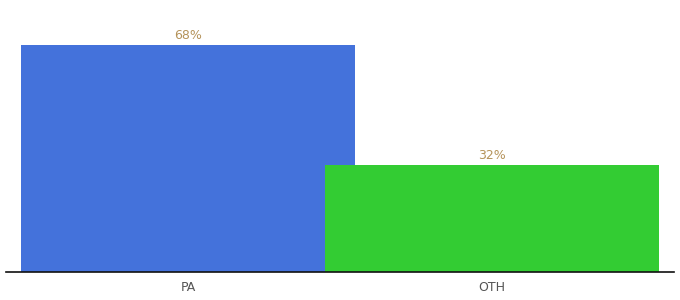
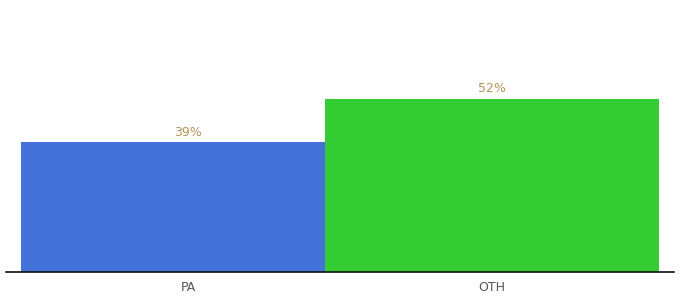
PA: 68% -> 39%
OTH: 32% -> 52%
